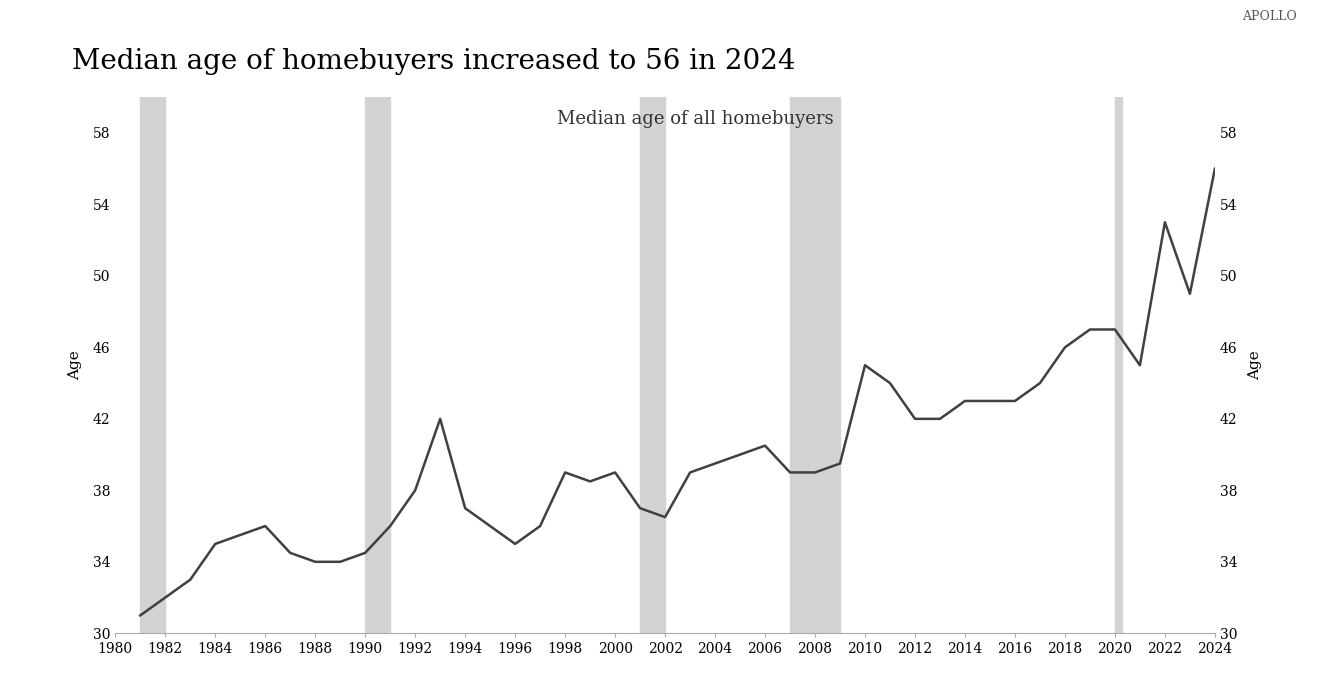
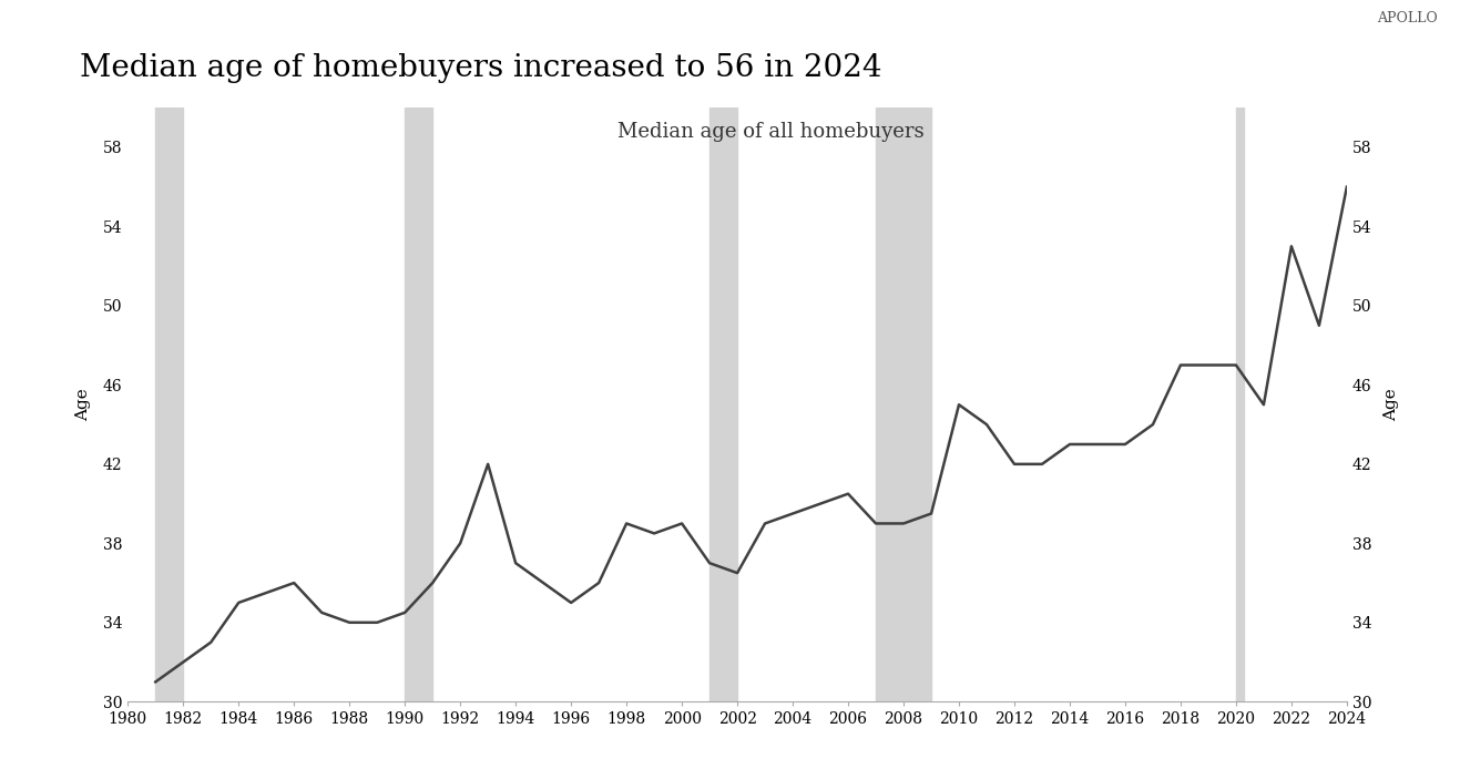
2018: 46.0 -> 47.0
